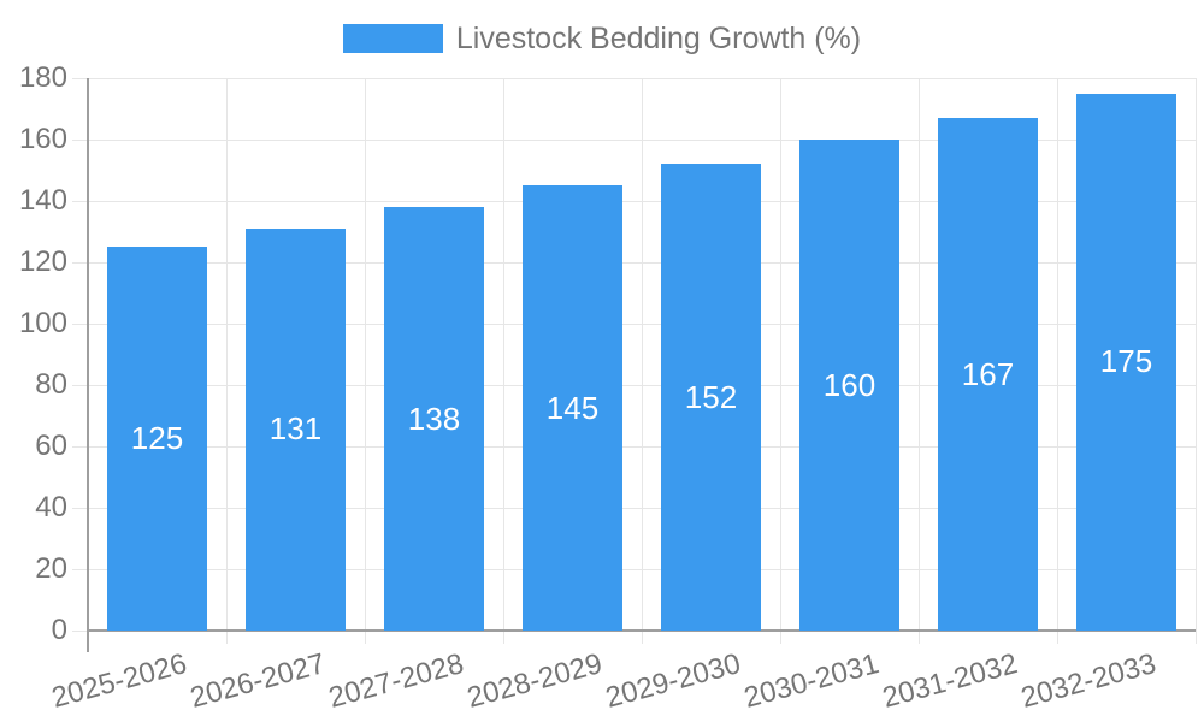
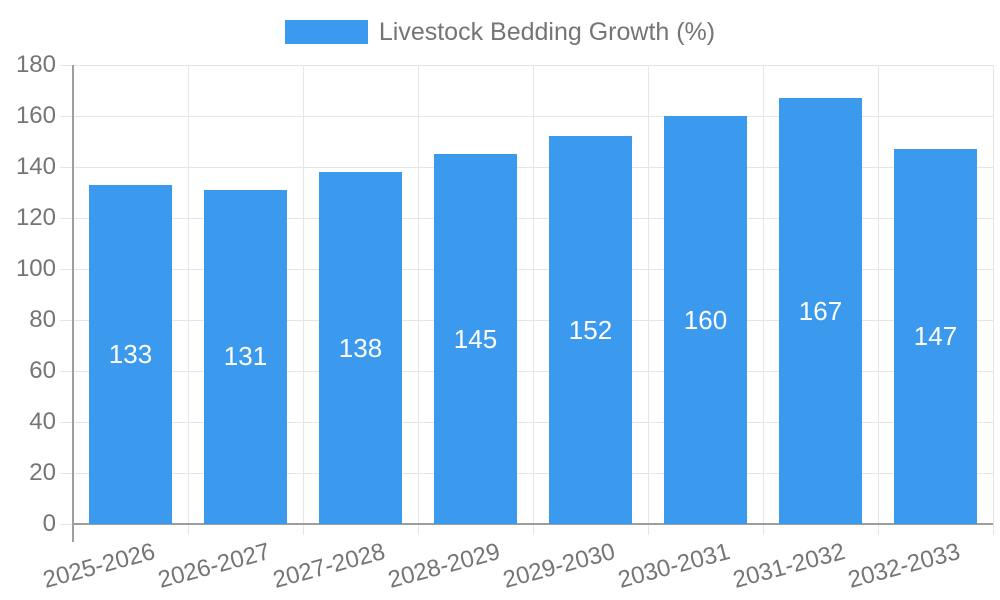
2025-2026: 125 -> 133
2032-2033: 175 -> 147
